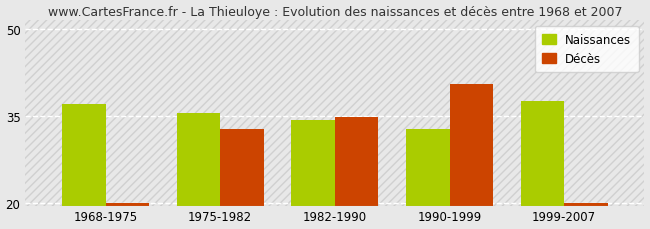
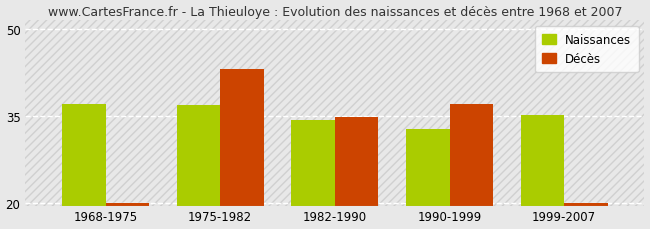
Naissances/1975-1982: 35.5 -> 36.8
Décès/1975-1982: 32.7 -> 43.0
Décès/1990-1999: 40.5 -> 37.0
Naissances/1999-2007: 37.5 -> 35.2
